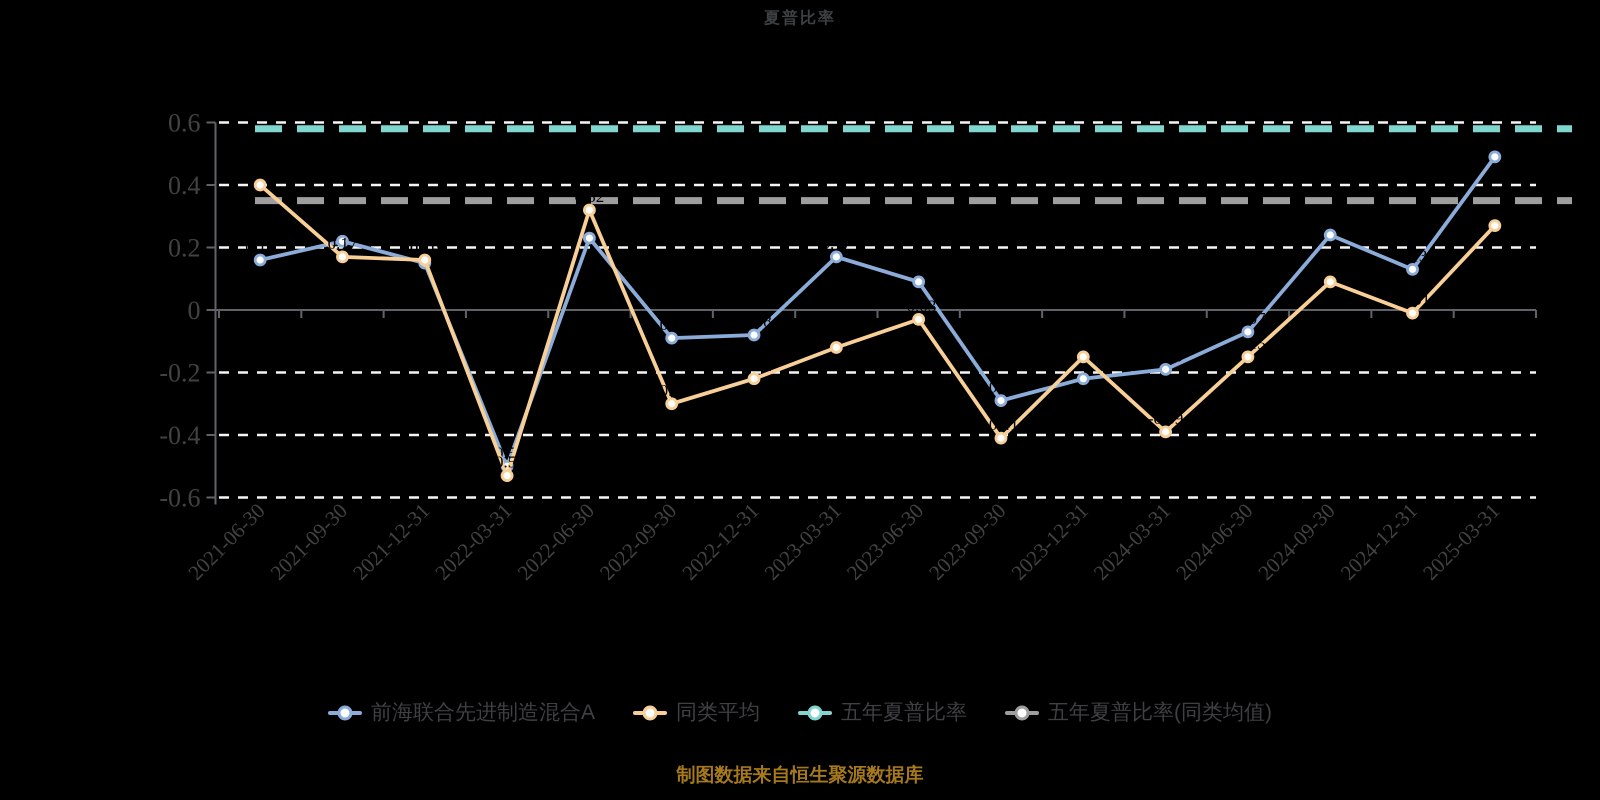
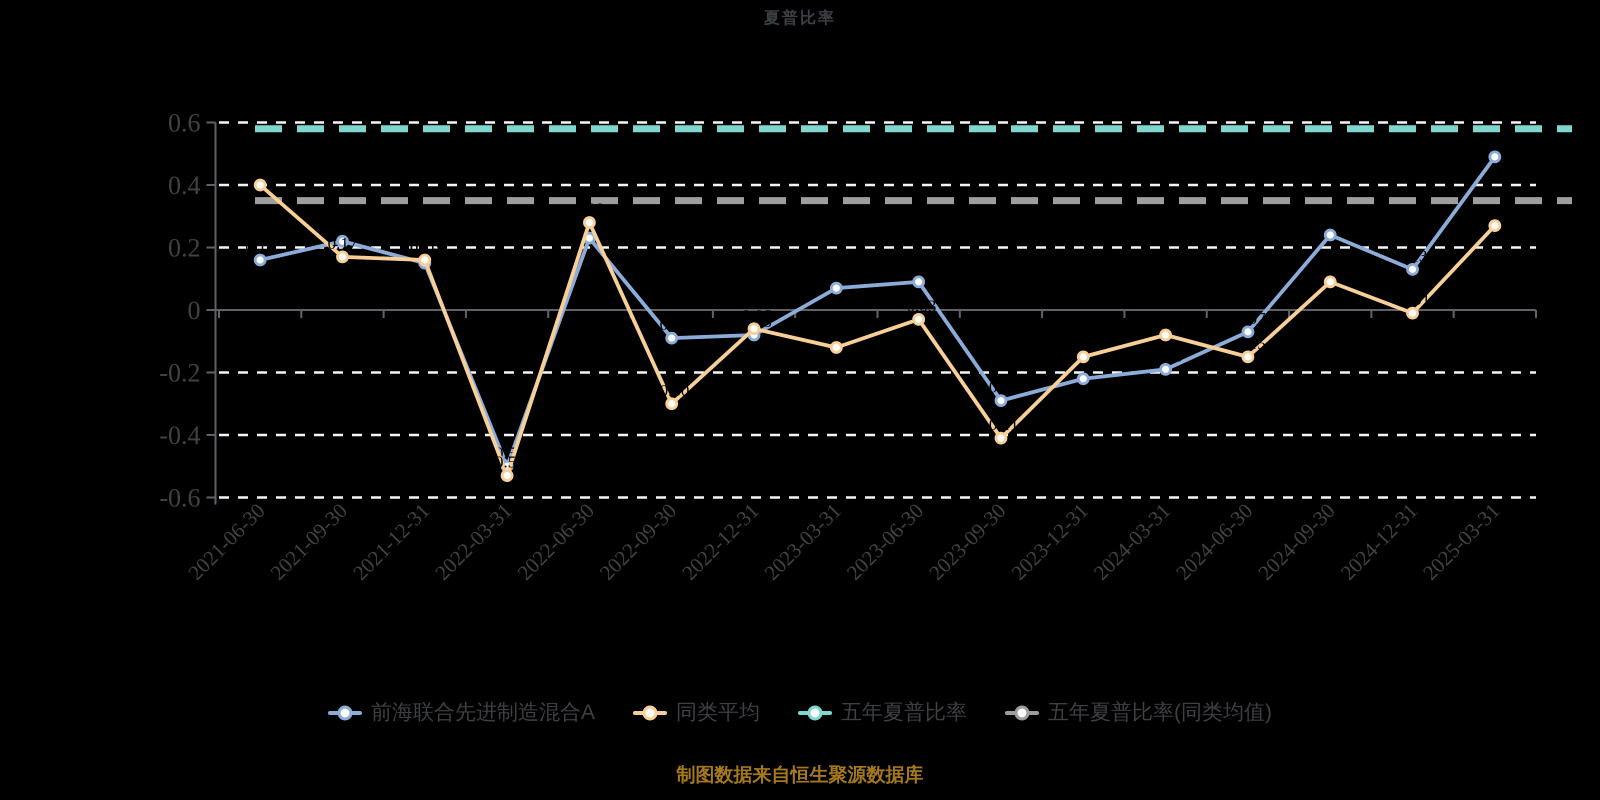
同类平均/2022-06-30: 0.32 -> 0.28
同类平均/2022-12-31: -0.22 -> -0.06
前海联合先进制造混合A/2023-03-31: 0.17 -> 0.07
同类平均/2024-03-31: -0.39 -> -0.08
